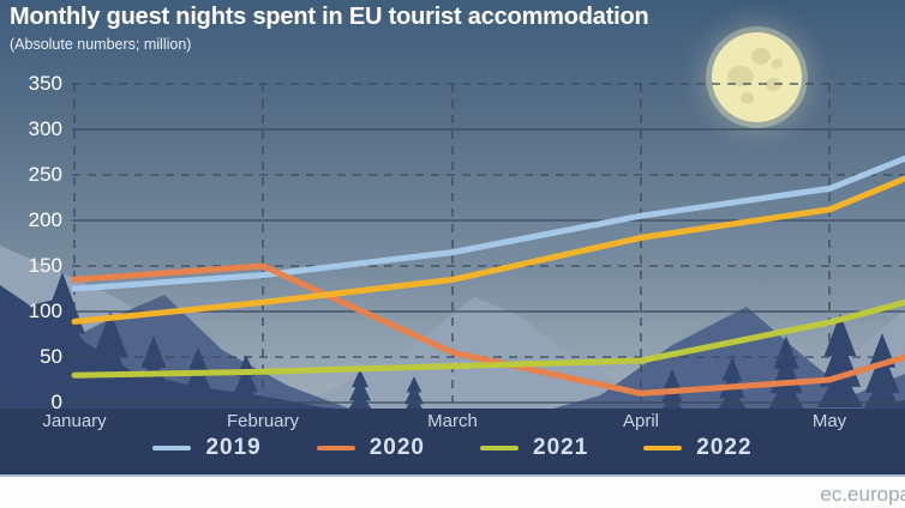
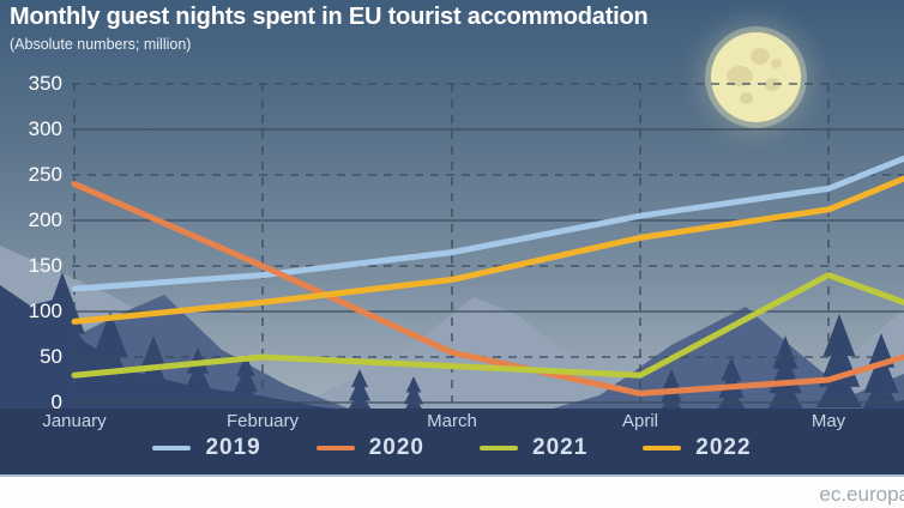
2020/January: 140 -> 240
2021/February: 30 -> 50
2021/April: 50 -> 30
2021/May: 90 -> 140
